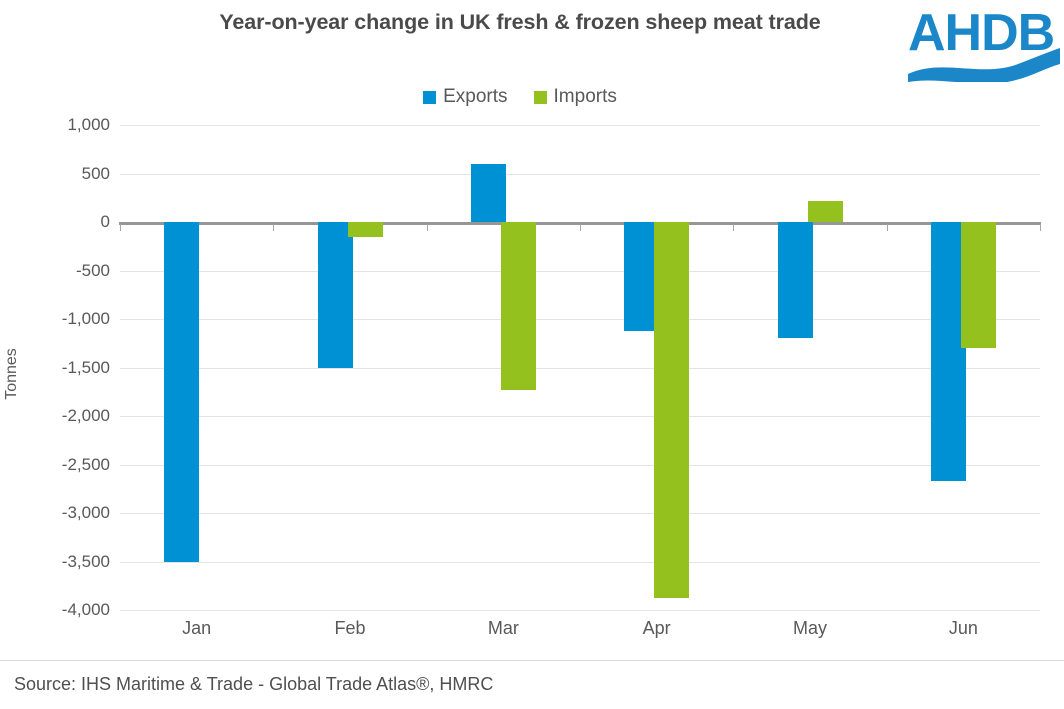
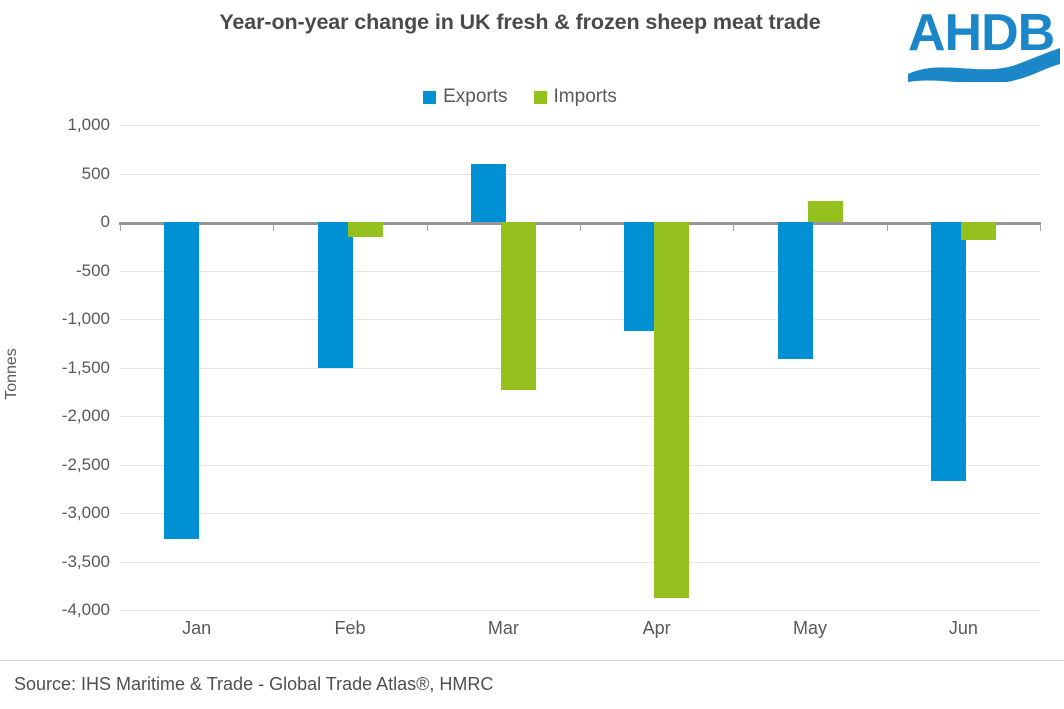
Exports/Jan: -3500 -> -3300
Exports/May: -1200 -> -1400
Imports/Jun: -1300 -> -200
